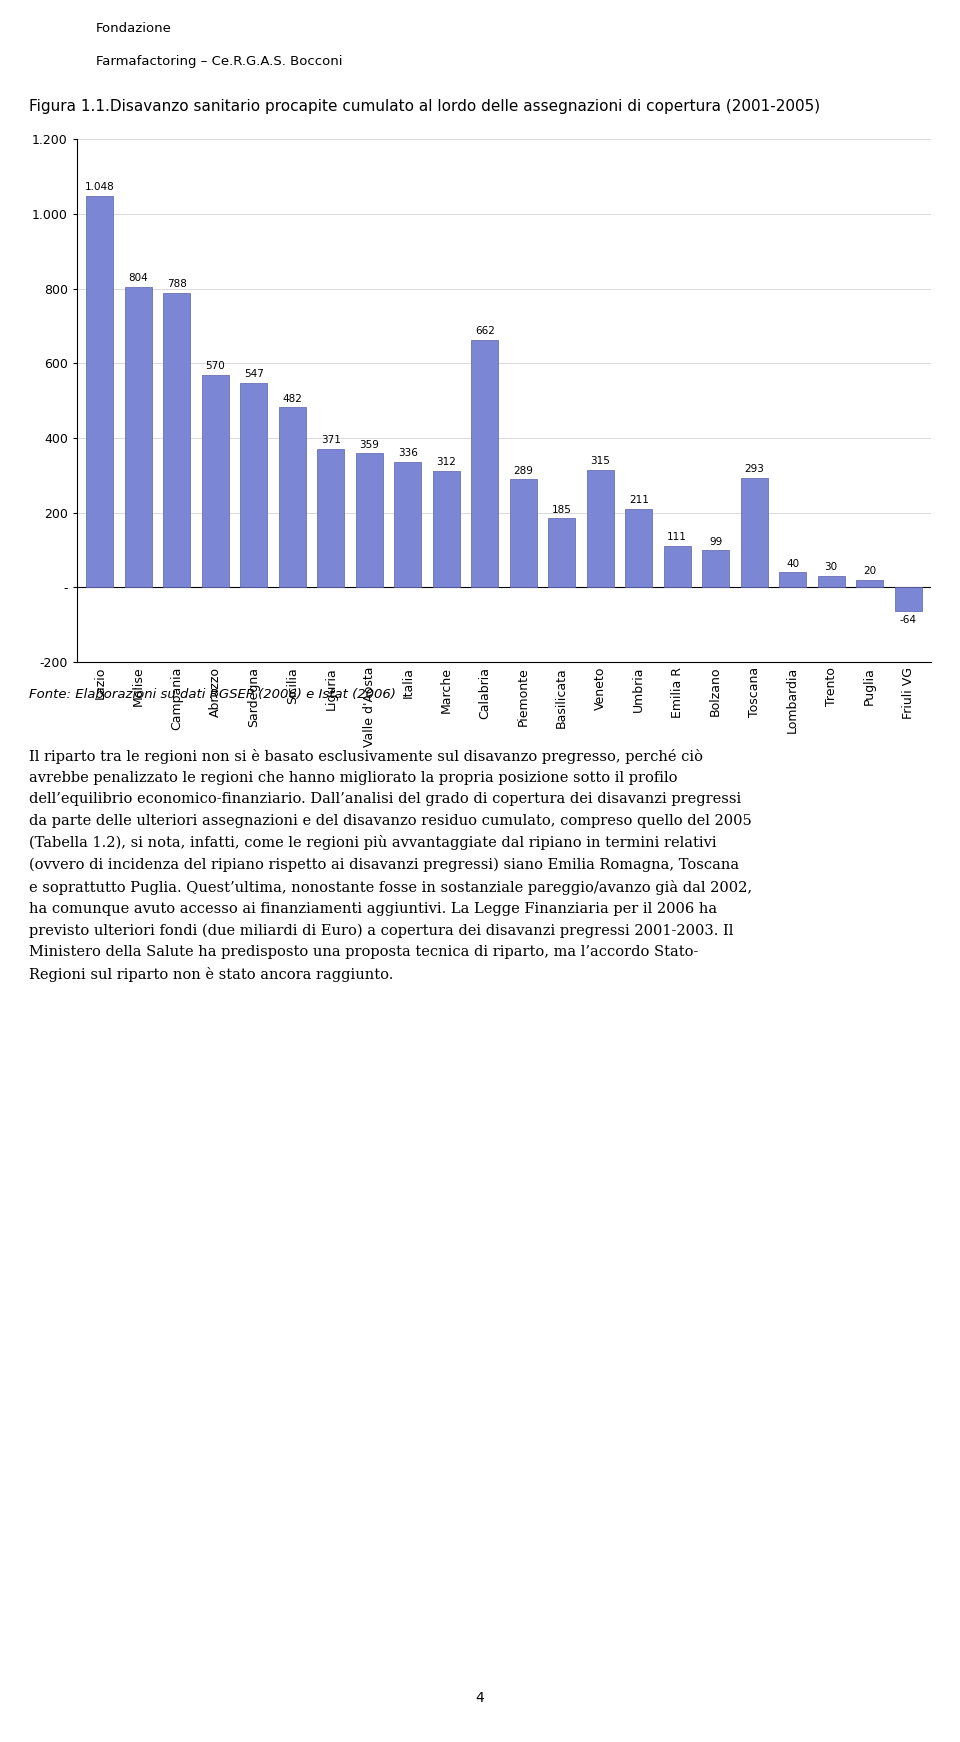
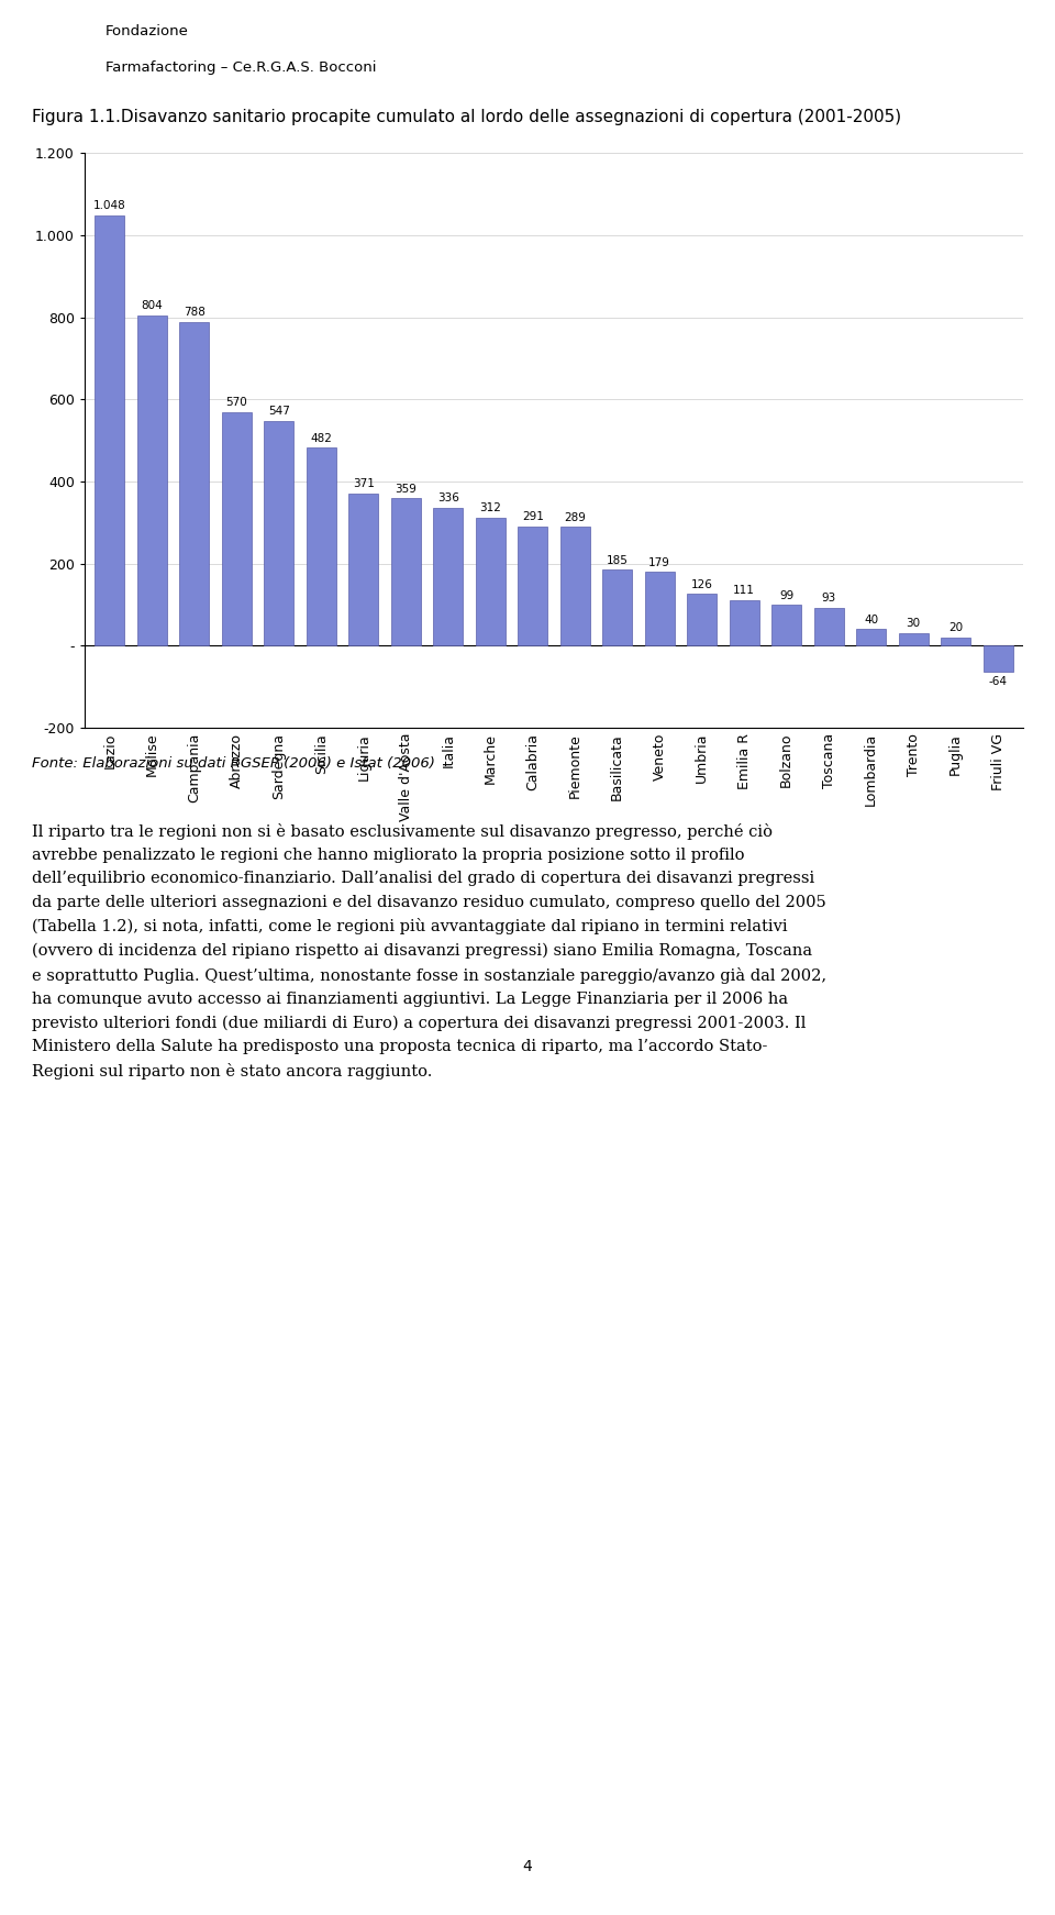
Calabria: 662 -> 291
Veneto: 315 -> 179
Umbria: 211 -> 126
Toscana: 293 -> 93
